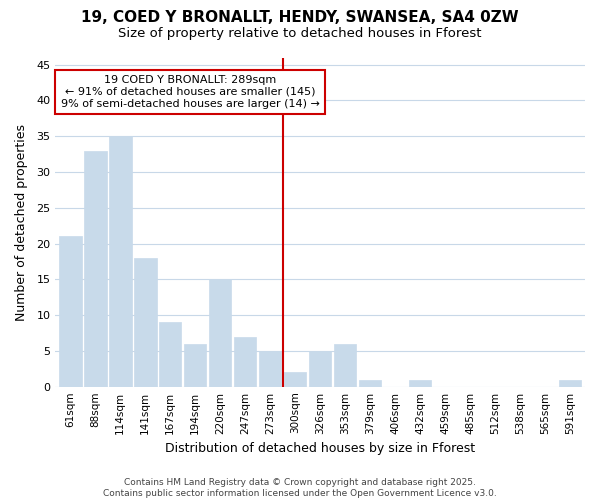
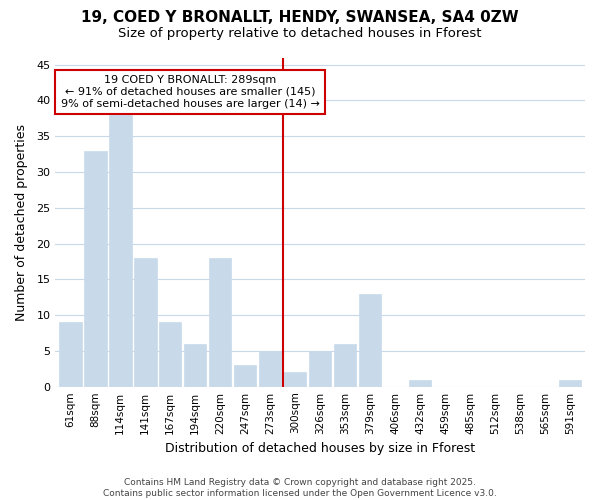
61sqm: 21 -> 9
114sqm: 35 -> 38
220sqm: 15 -> 18
247sqm: 7 -> 3
379sqm: 1 -> 13
